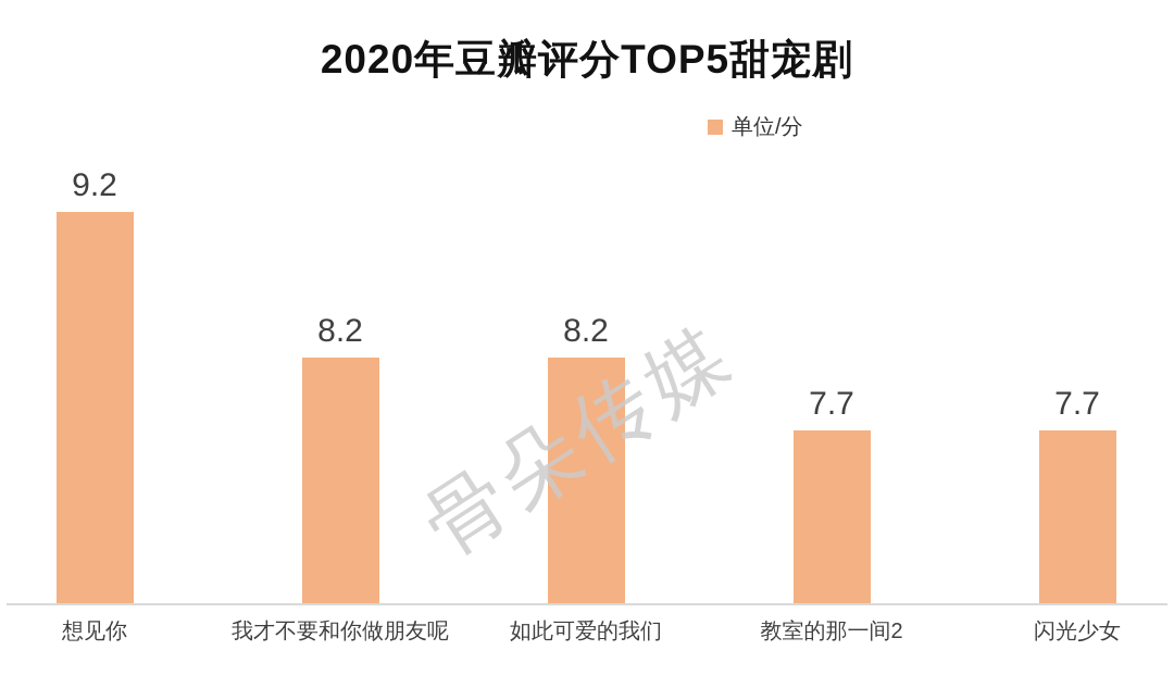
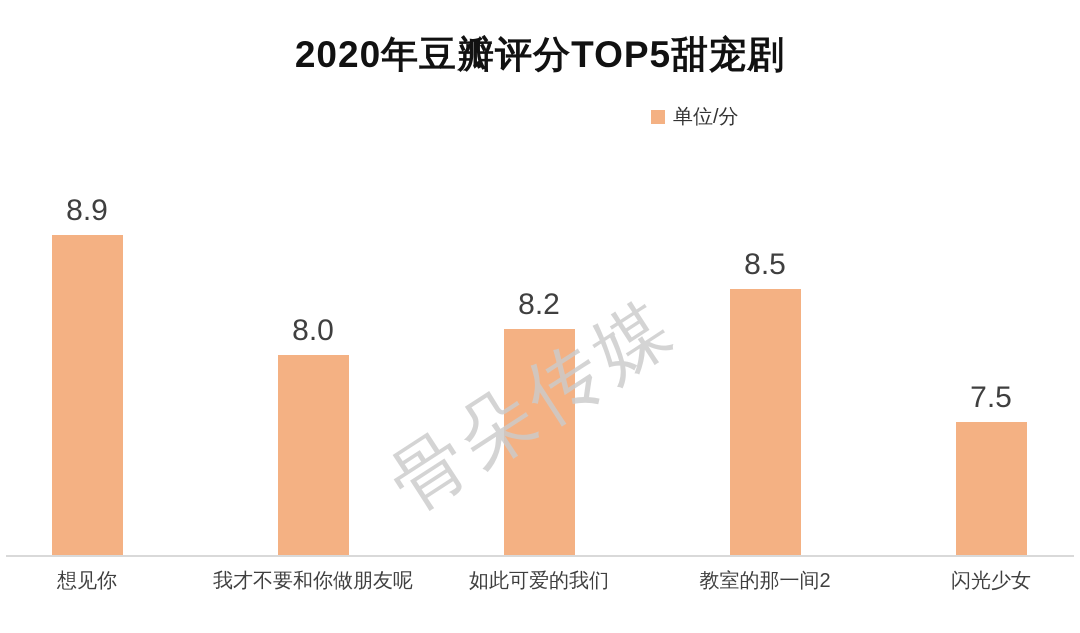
想见你: 9.2 -> 8.9
我才不要和你做朋友呢: 8.2 -> 8.0
教室的那一间2: 7.7 -> 8.5
闪光少女: 7.7 -> 7.5
